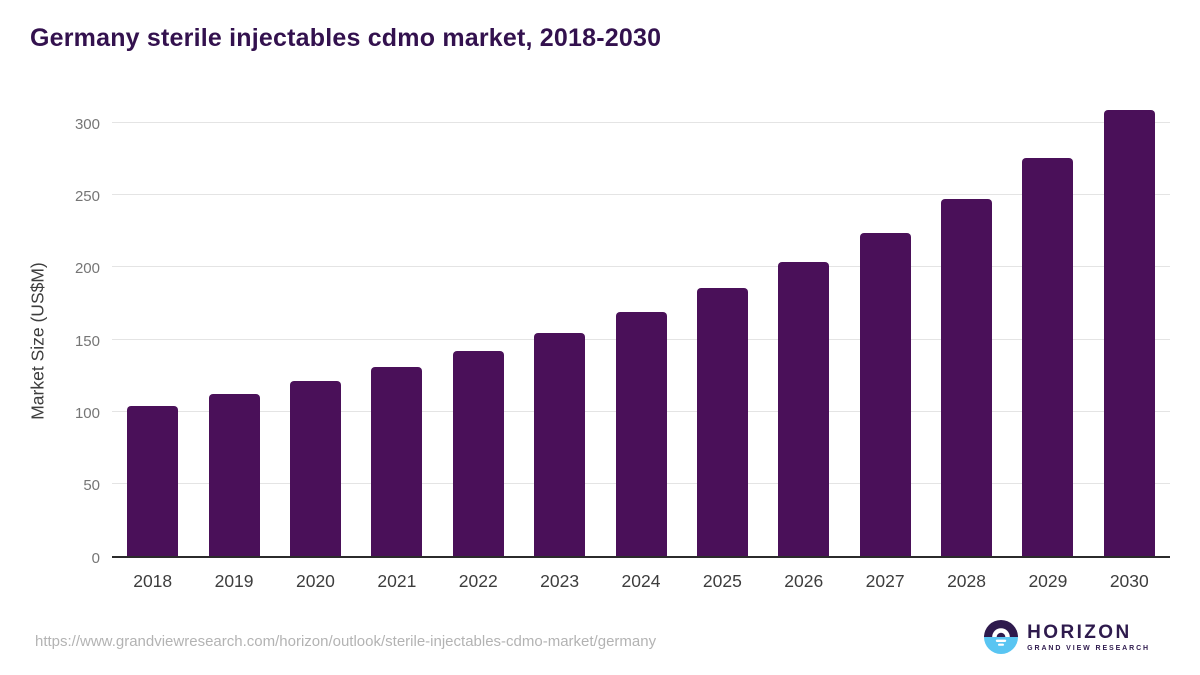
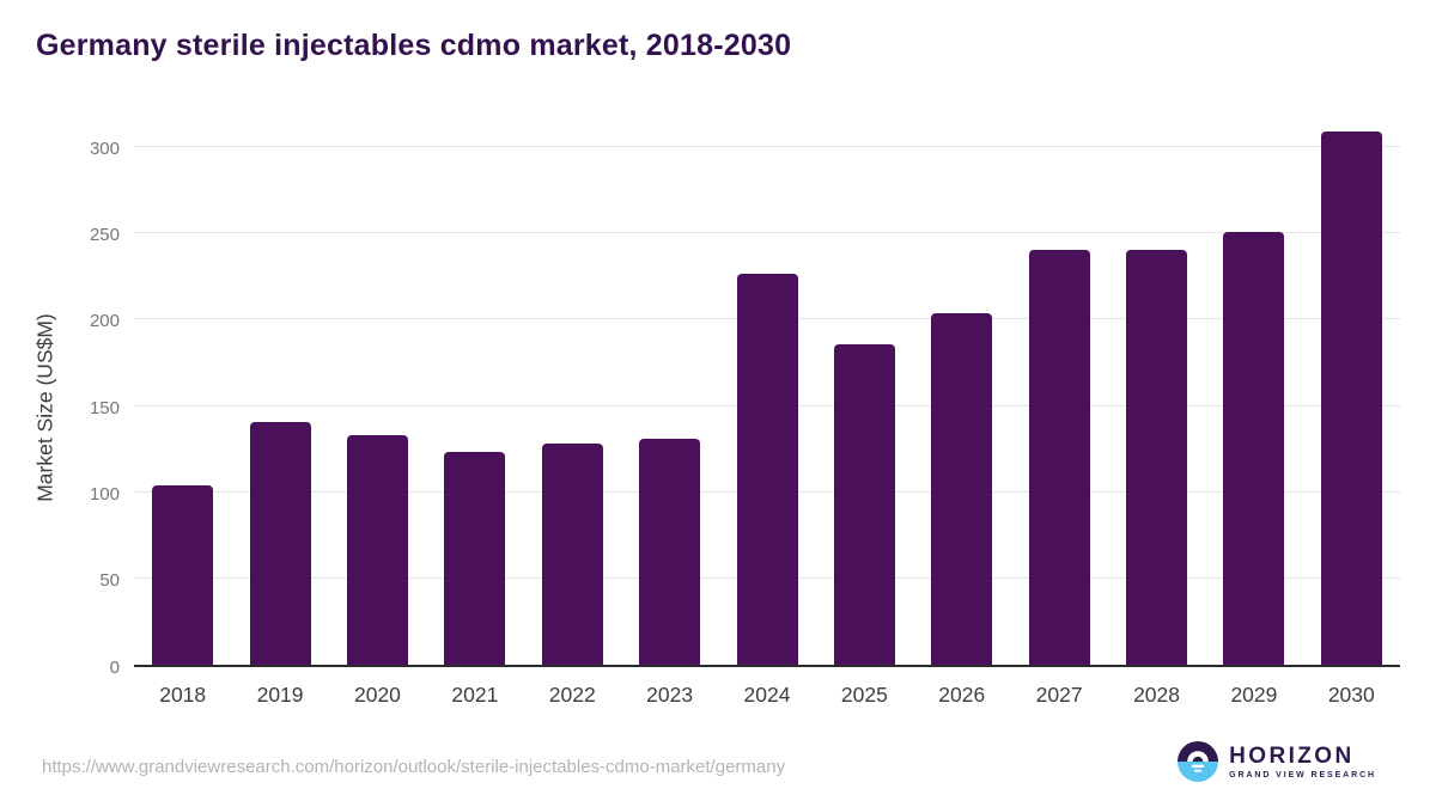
2019: 112 -> 140
2020: 121 -> 133
2021: 131 -> 123
2022: 142 -> 128
2023: 154 -> 131
2024: 169 -> 226
2027: 223 -> 240
2028: 247 -> 240
2029: 275 -> 250
